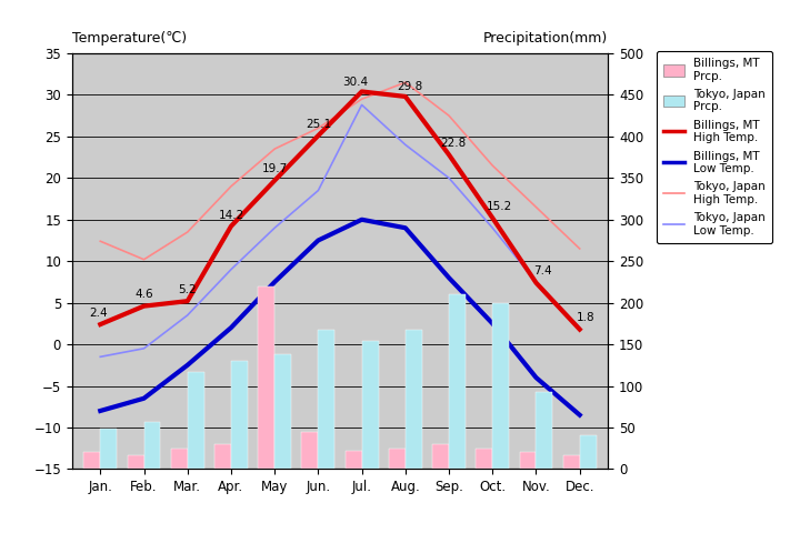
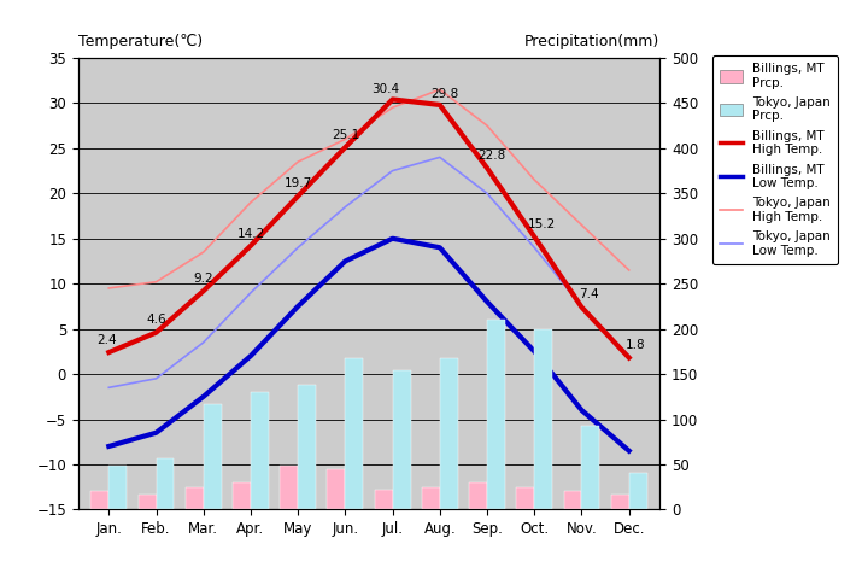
Tokyo, Japan High Temp./Jan.: 12.4 -> 9.5
Billings, MT High Temp./Mar.: 5.2 -> 9.2
Billings, MT Prcp./May: 220 -> 48
Tokyo, Japan Low Temp./Jul.: 28.8 -> 22.5
